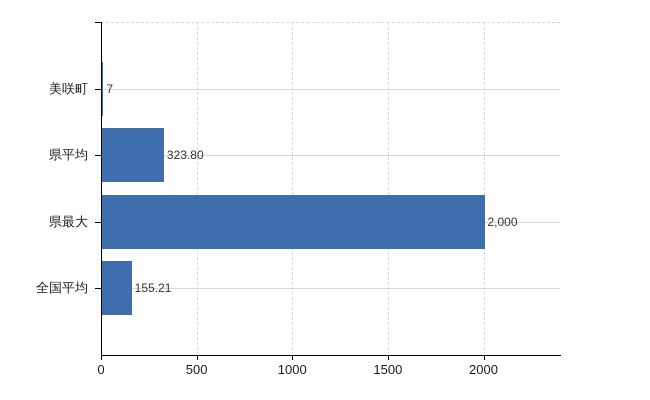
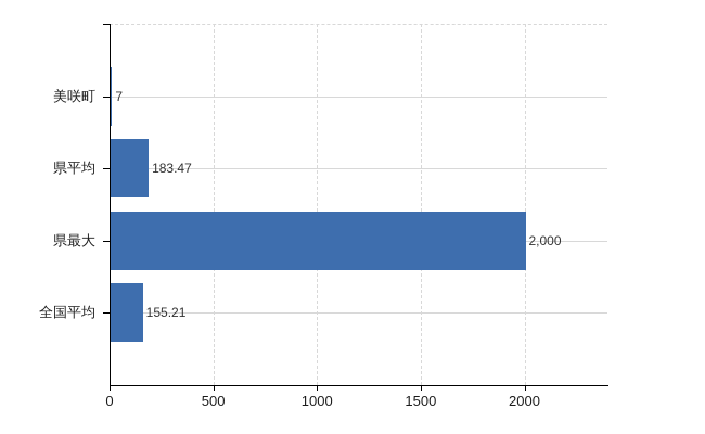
県平均: 323.80 -> 183.47
